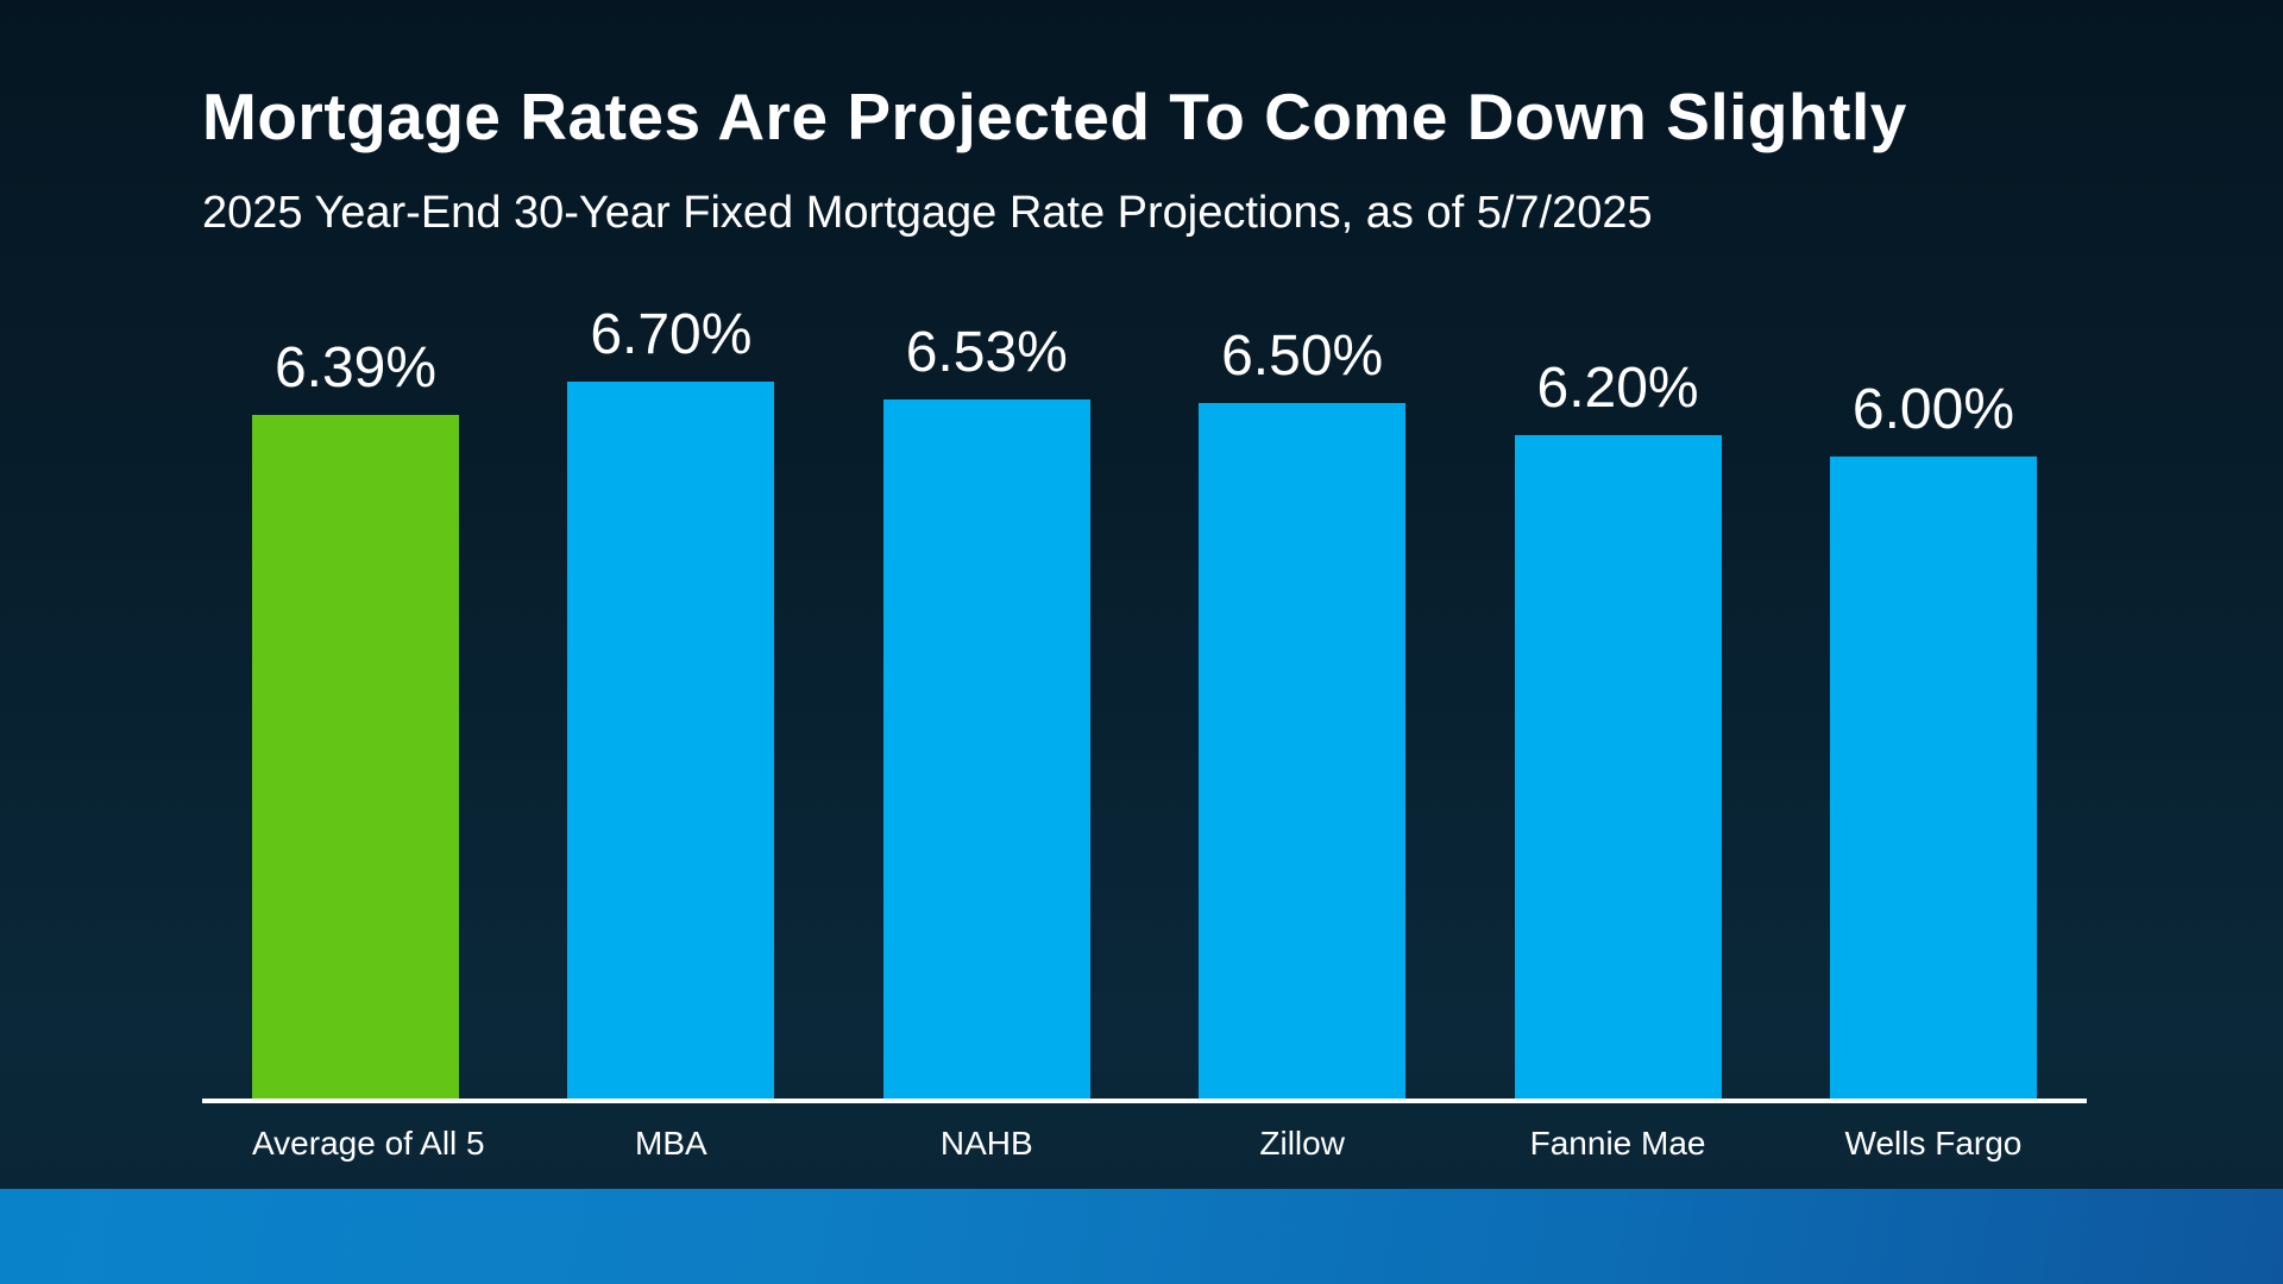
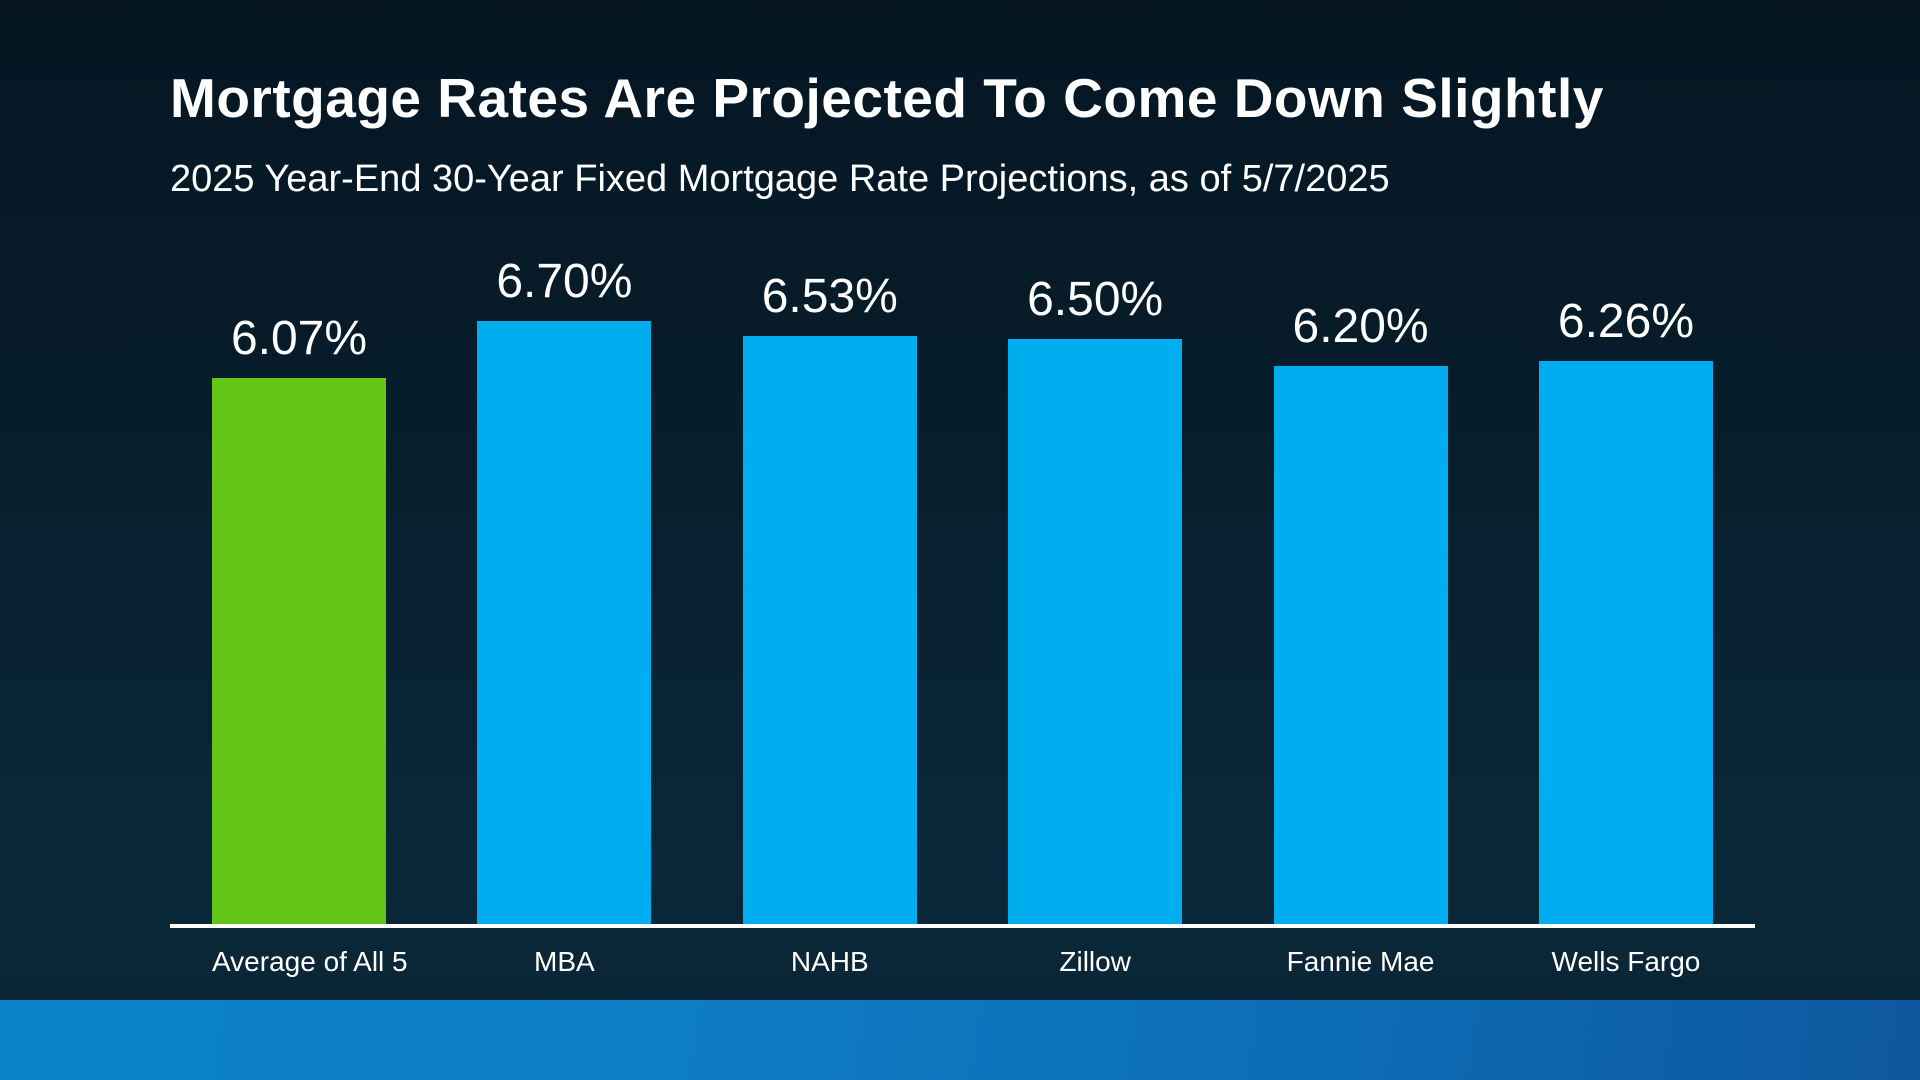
Average of All 5: 6.39% -> 6.07%
Wells Fargo: 6.00% -> 6.26%
